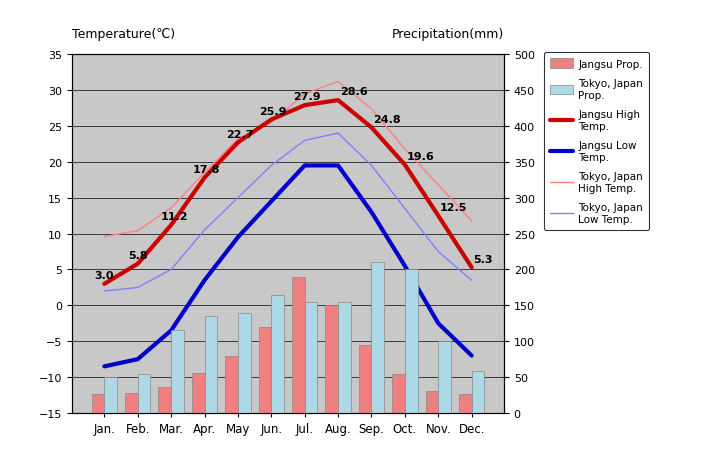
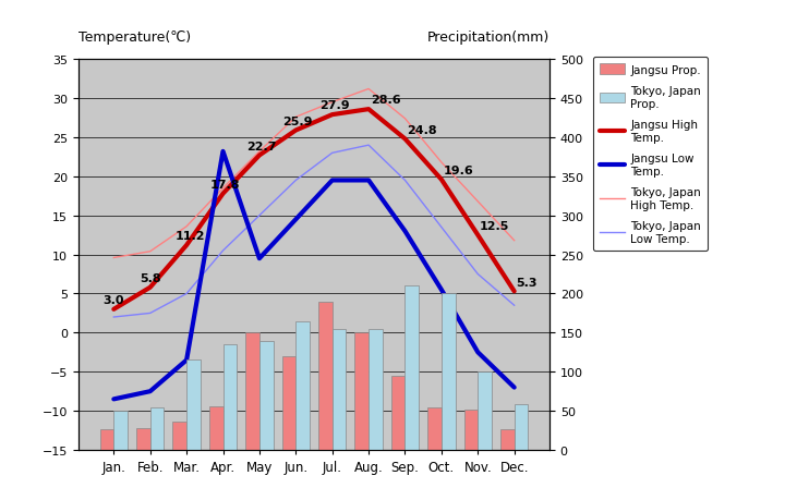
Jangsu Low Temp./Apr.: 3.5 -> 23.2
Jangsu Prop./May: 80 -> 150
Tokyo, Japan High Temp./Jun.: 25.5 -> 27.6
Jangsu Prop./Nov.: 30 -> 52
